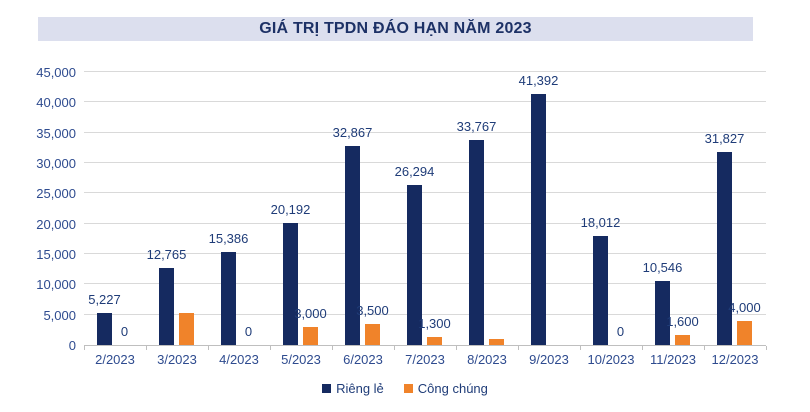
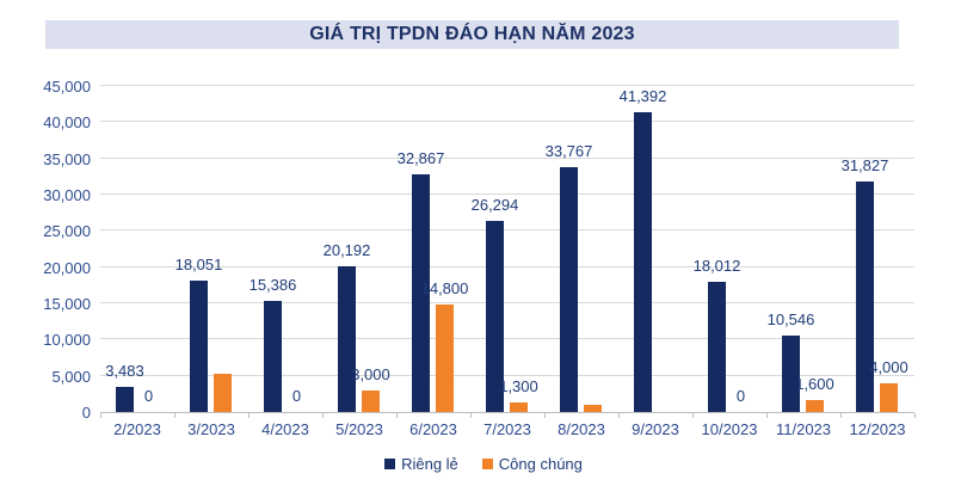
Riêng lẻ/2/2023: 5,227 -> 3,483
Riêng lẻ/3/2023: 12,765 -> 18,051
Công chúng/6/2023: 3,500 -> 14,800
